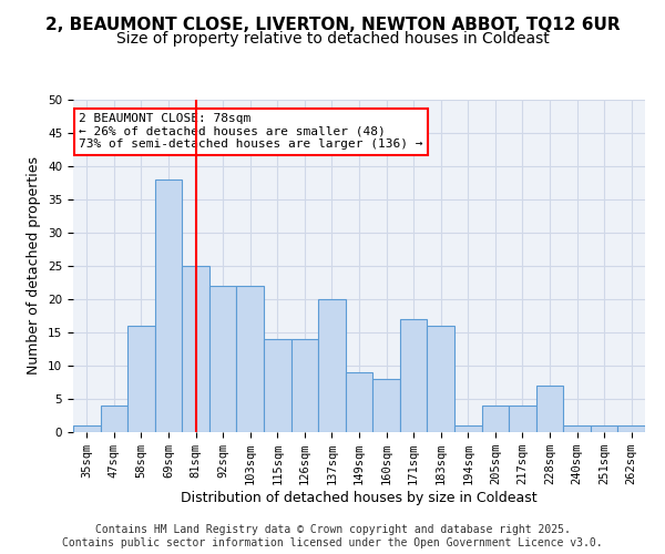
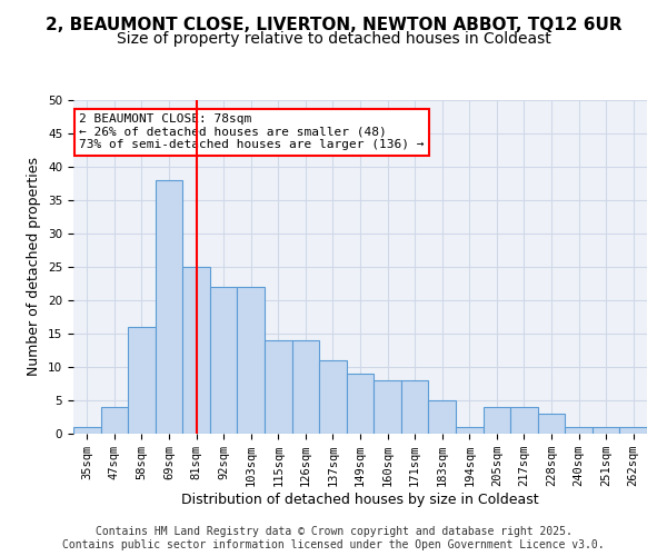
137sqm: 20 -> 11
171sqm: 17 -> 8
183sqm: 16 -> 5
228sqm: 7 -> 3
